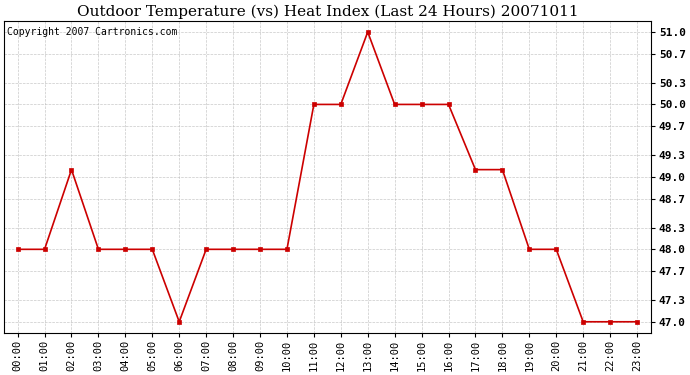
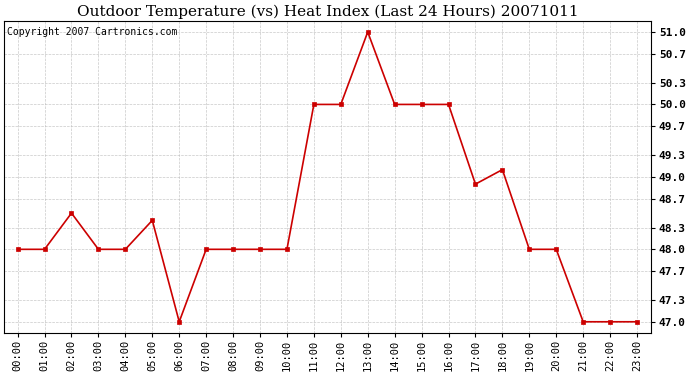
02:00: 49.1 -> 48.5
05:00: 48.0 -> 48.4
17:00: 49.1 -> 48.9
